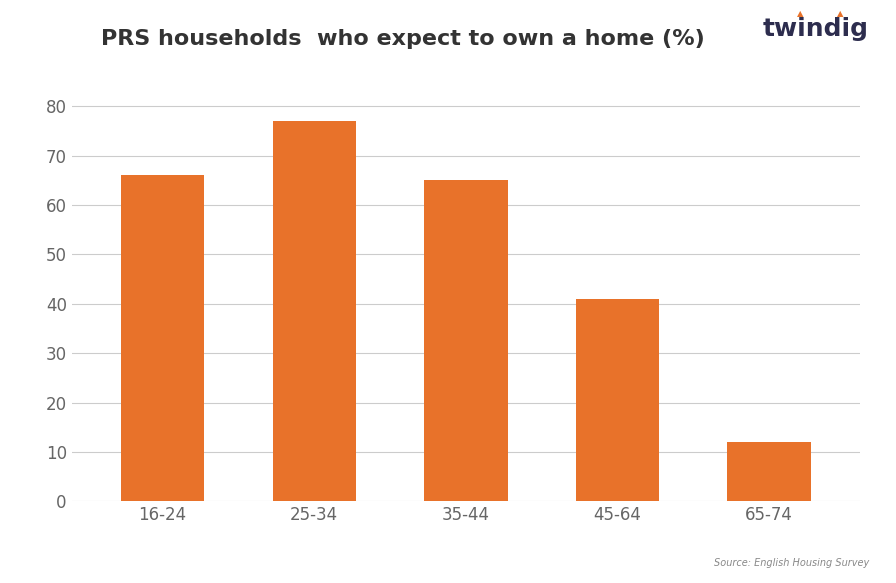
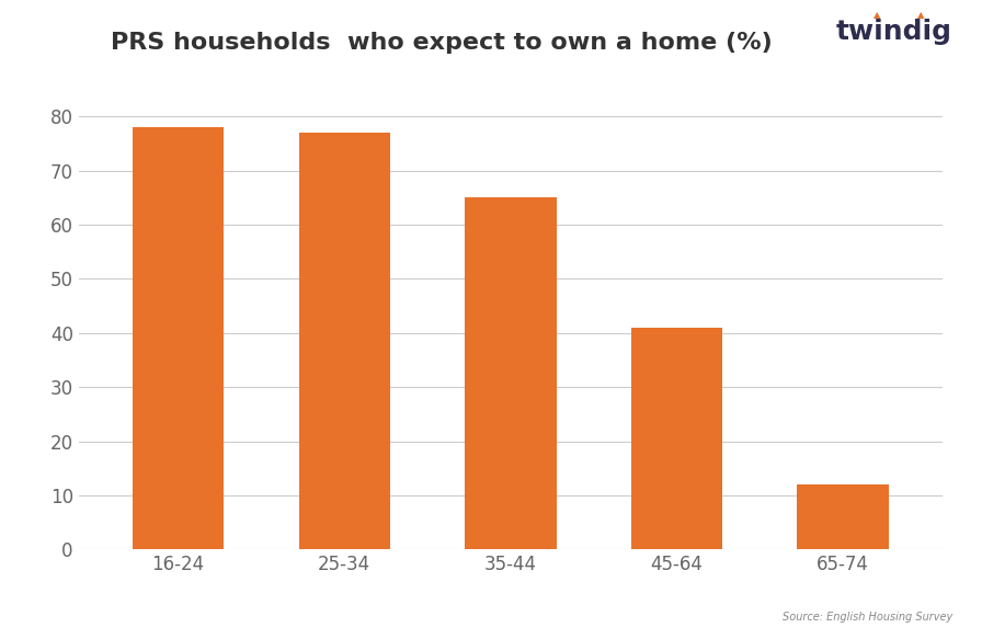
16-24: 66 -> 78
